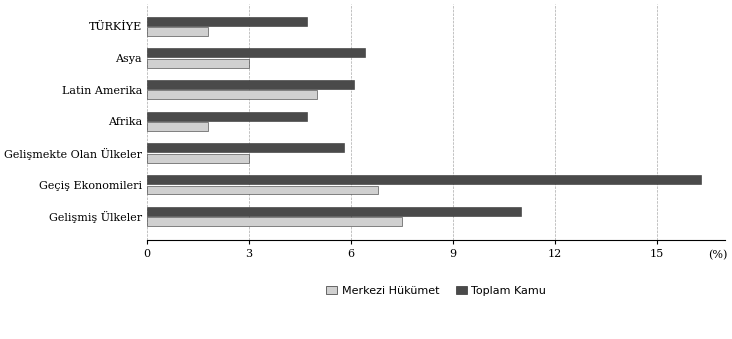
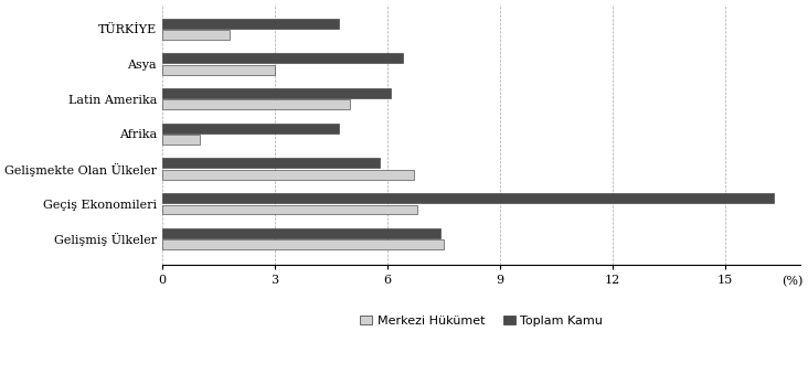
Merkezi Hükümet/Afrika: 1.8 -> 1.0
Merkezi Hükümet/Gelişmekte Olan Ülkeler: 3.0 -> 6.7
Toplam Kamu/Gelişmiş Ülkeler: 11.0 -> 7.4
